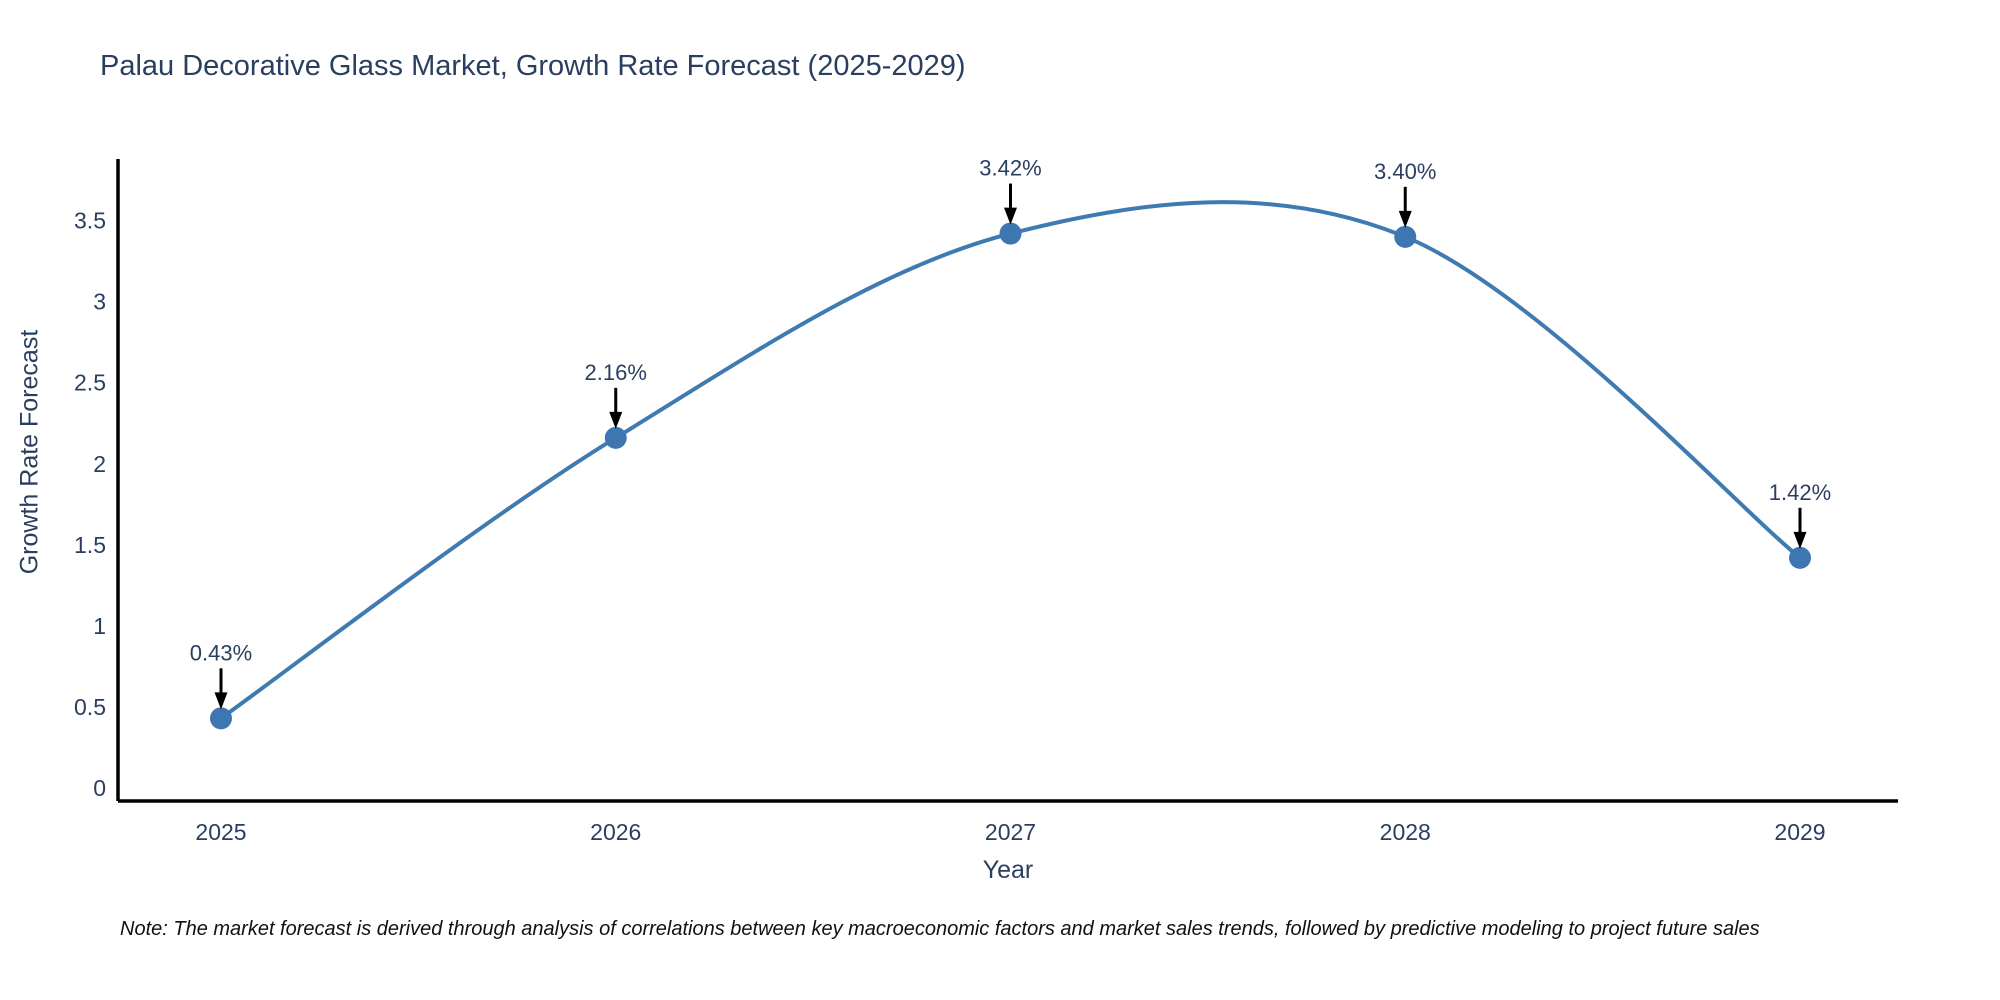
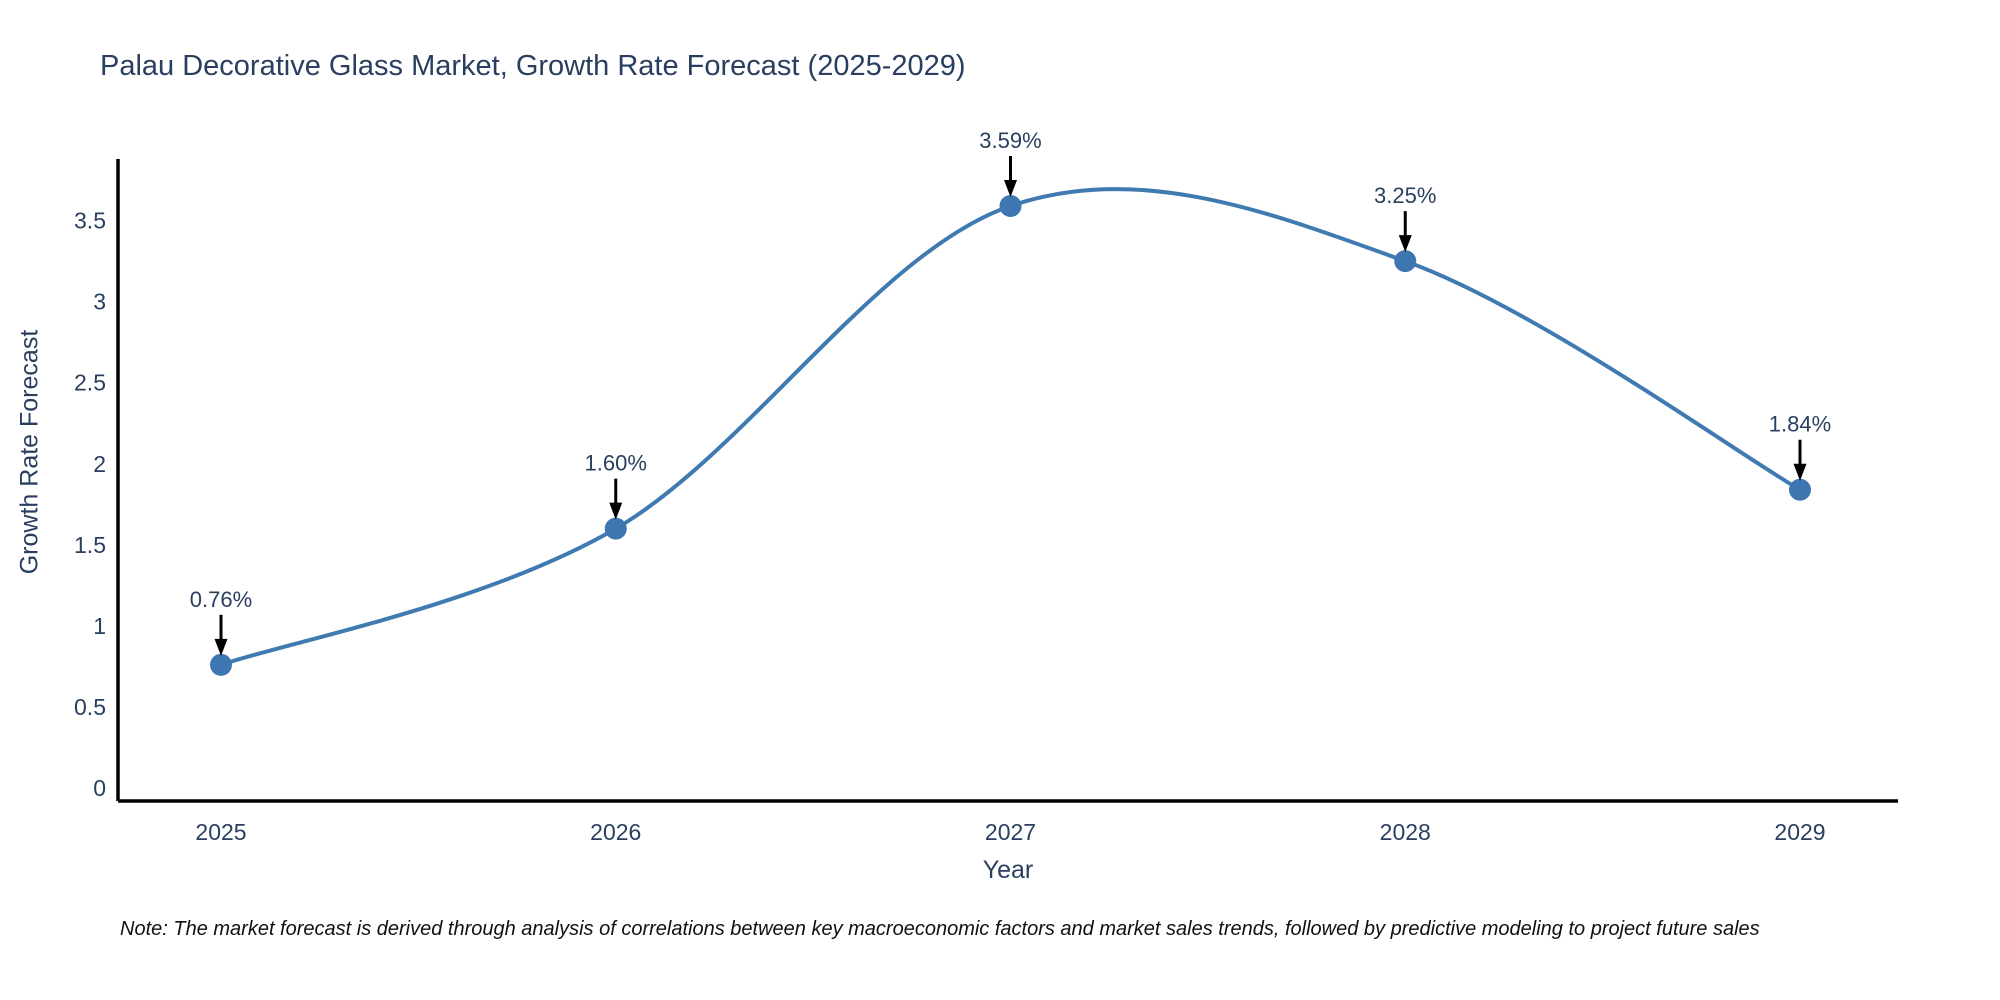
2025: 0.43% -> 0.76%
2026: 2.16% -> 1.60%
2027: 3.42% -> 3.59%
2028: 3.40% -> 3.25%
2029: 1.42% -> 1.84%
